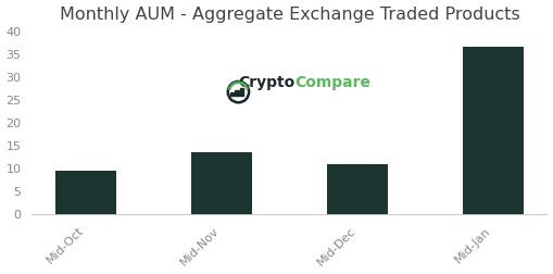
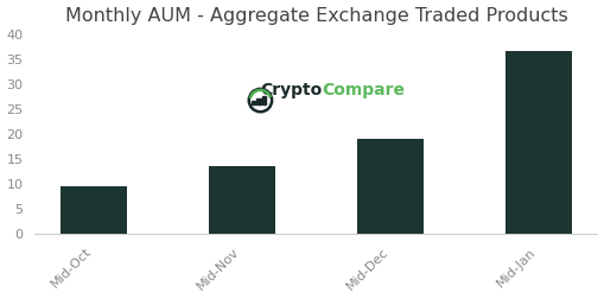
Mid-Dec: 11.0 -> 19.0
